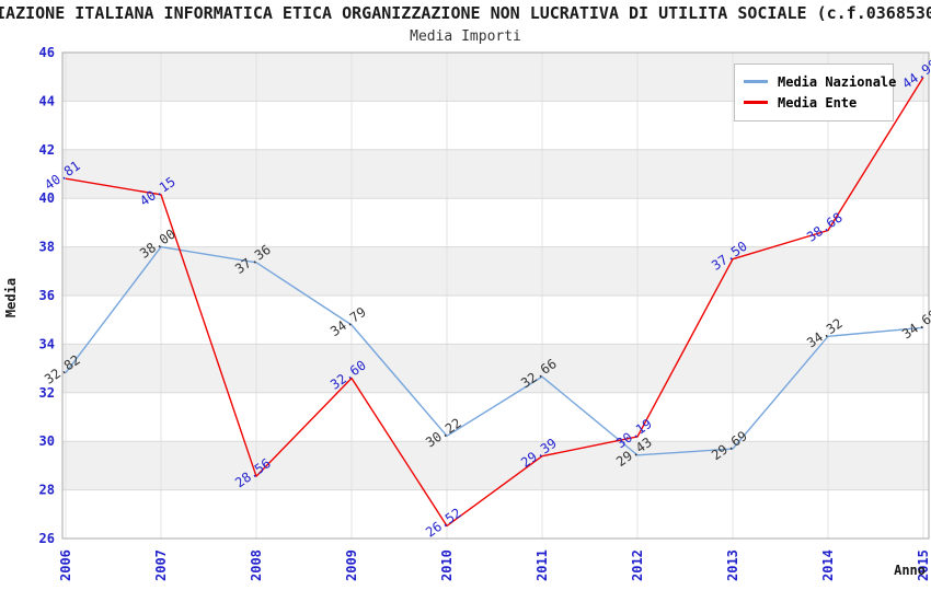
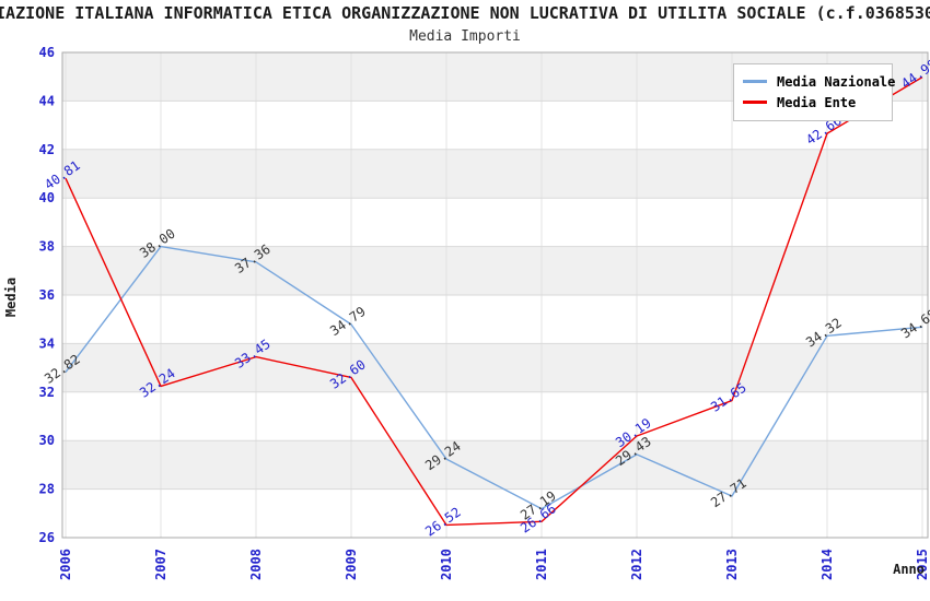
Media Ente/2007: 40.15 -> 32.24
Media Ente/2008: 28.56 -> 33.45
Media Nazionale/2010: 30.22 -> 29.24
Media Nazionale/2011: 32.66 -> 27.19
Media Ente/2011: 29.39 -> 26.66
Media Nazionale/2013: 29.69 -> 27.71
Media Ente/2013: 37.50 -> 31.65
Media Ente/2014: 38.68 -> 42.66
